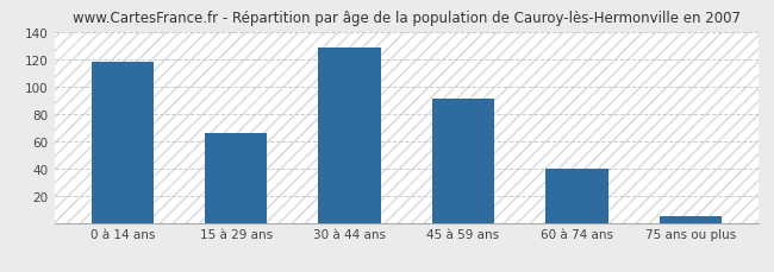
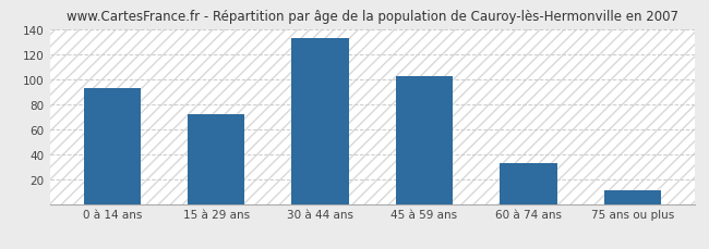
0 à 14 ans: 118 -> 93
15 à 29 ans: 66 -> 72
30 à 44 ans: 128 -> 133
45 à 59 ans: 91 -> 102
60 à 74 ans: 40 -> 33
75 ans ou plus: 5 -> 11
